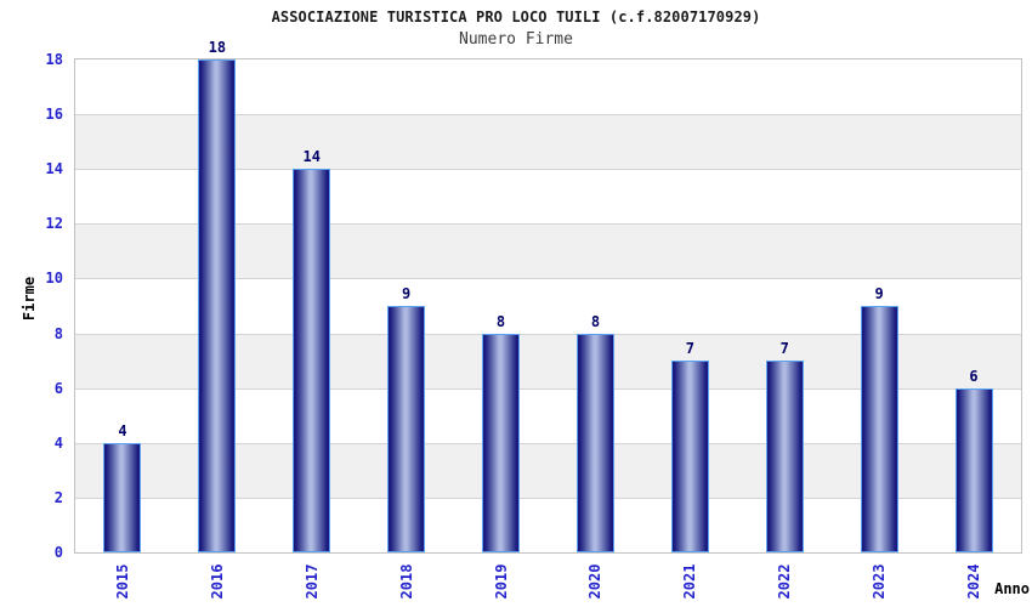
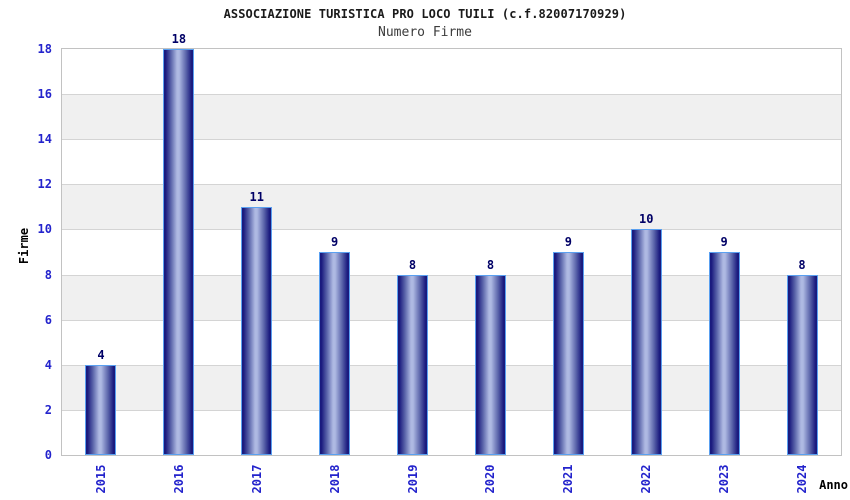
2017: 14 -> 11
2021: 7 -> 9
2022: 7 -> 10
2024: 6 -> 8
